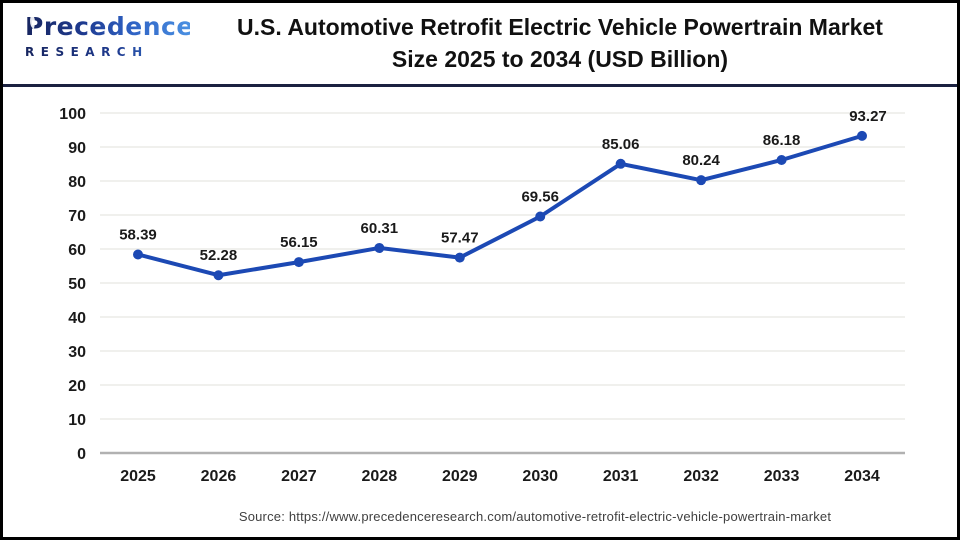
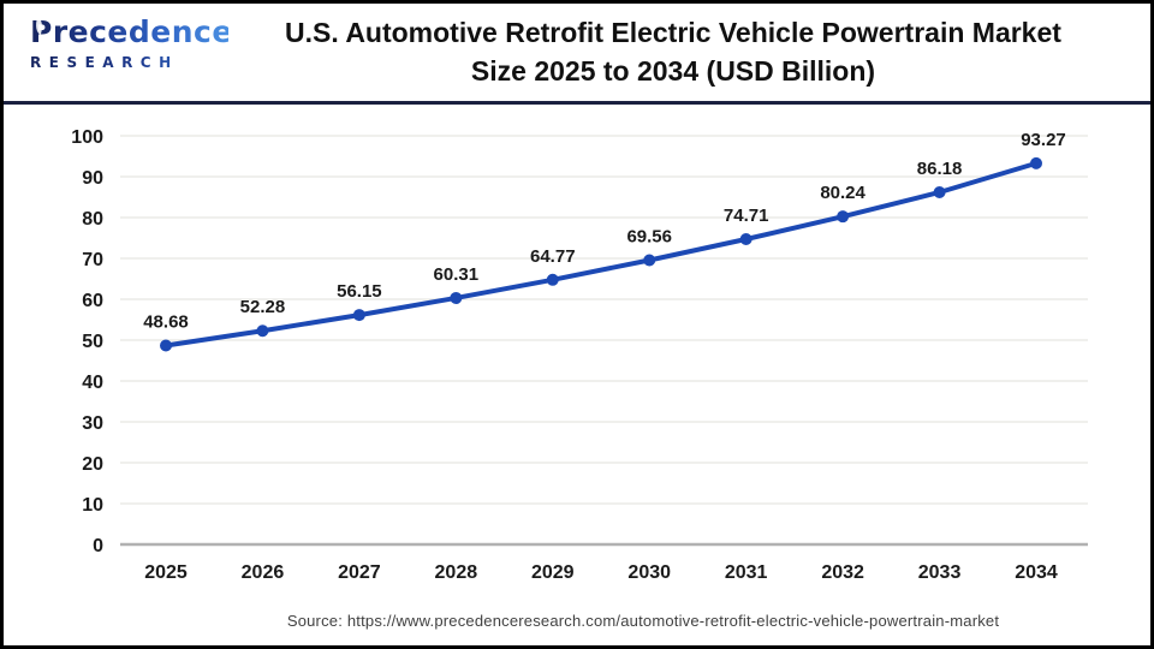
2025: 58.39 -> 48.68
2029: 57.47 -> 64.77
2031: 85.06 -> 74.71
